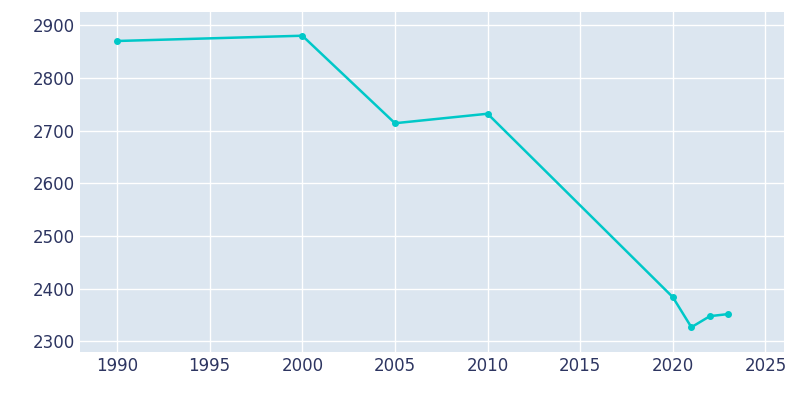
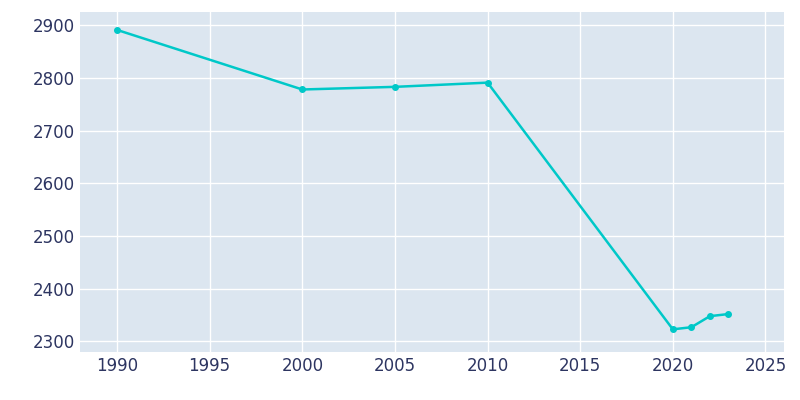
1990: 2870 -> 2891
2000: 2880 -> 2778
2005: 2714 -> 2783
2010: 2732 -> 2791
2020: 2384 -> 2323
